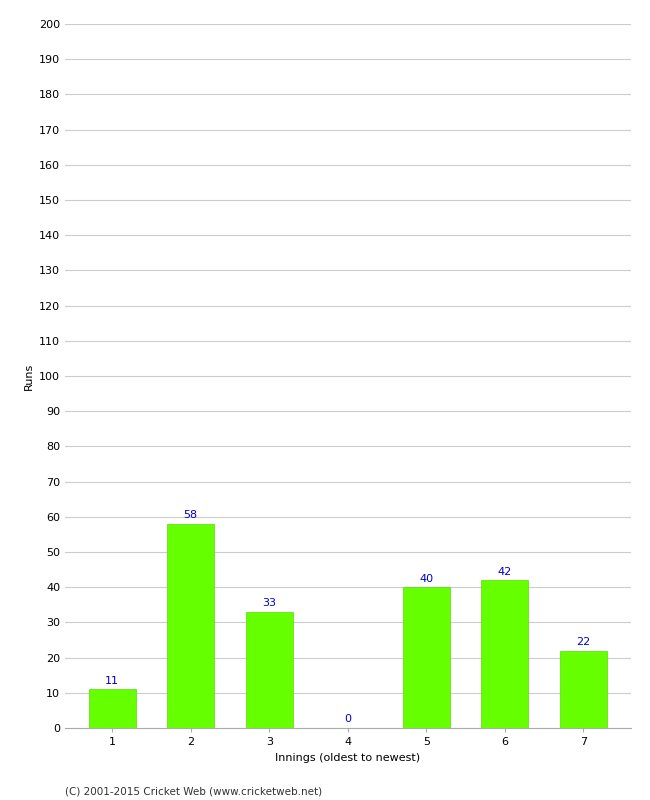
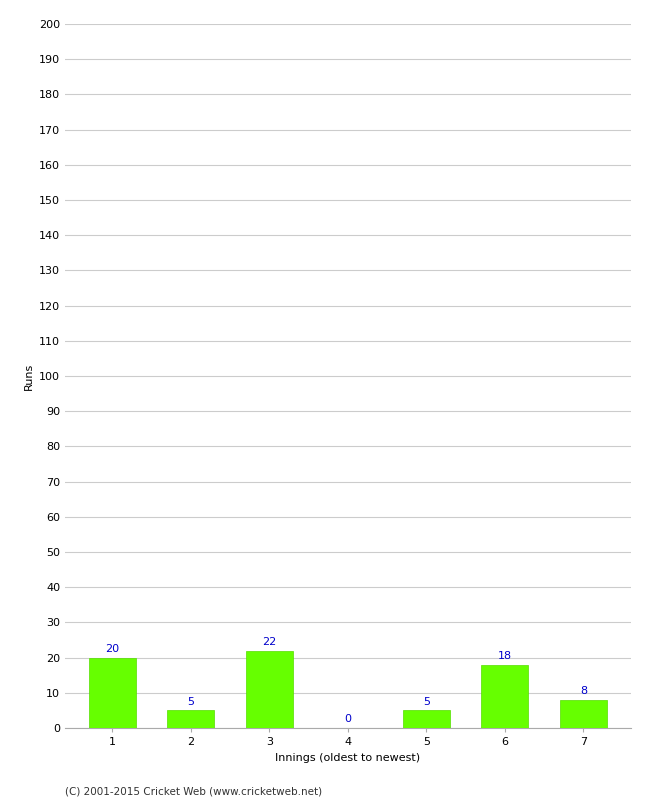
1: 11 -> 20
2: 58 -> 5
3: 33 -> 22
5: 40 -> 5
6: 42 -> 18
7: 22 -> 8
